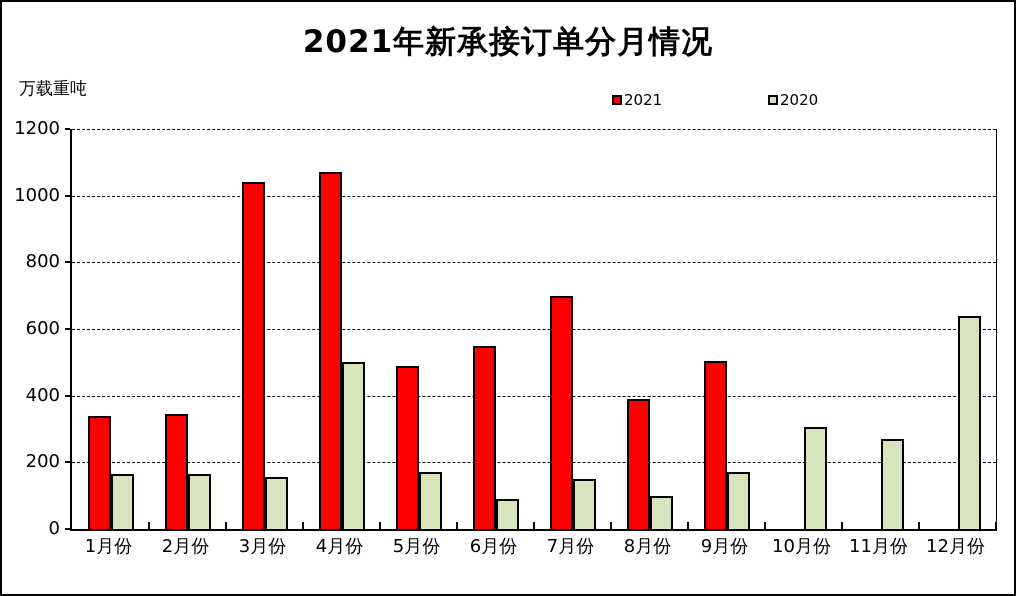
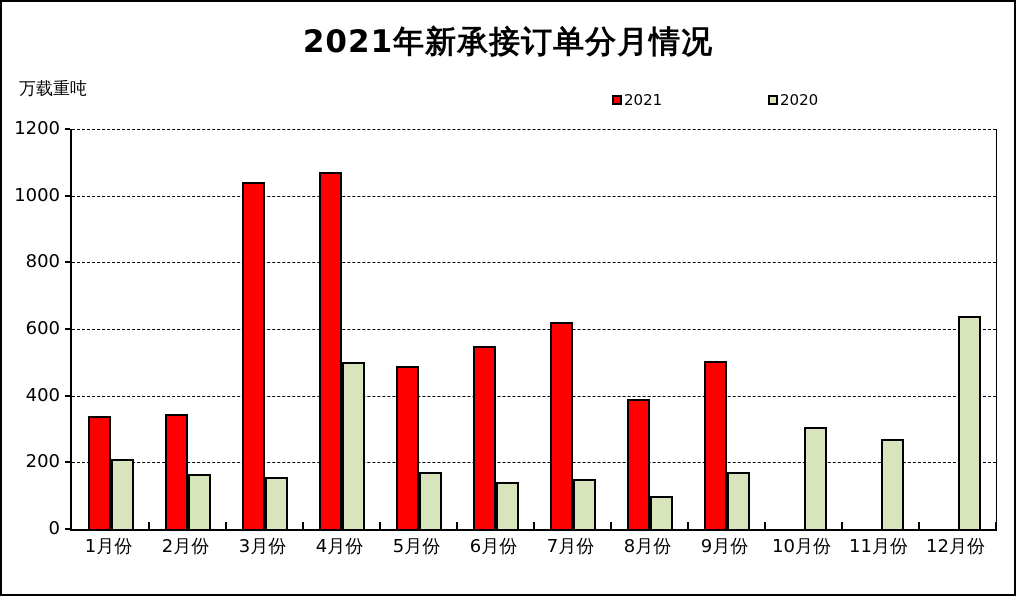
2020/1月份: 160 -> 210
2020/6月份: 90 -> 140
2021/7月份: 700 -> 620
